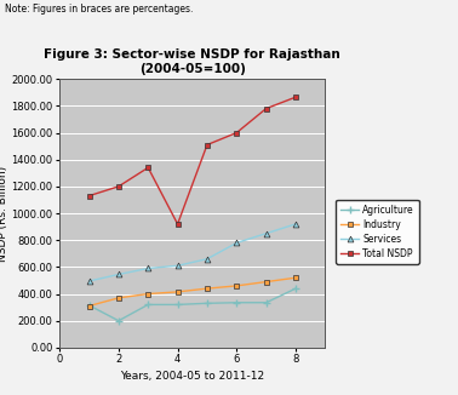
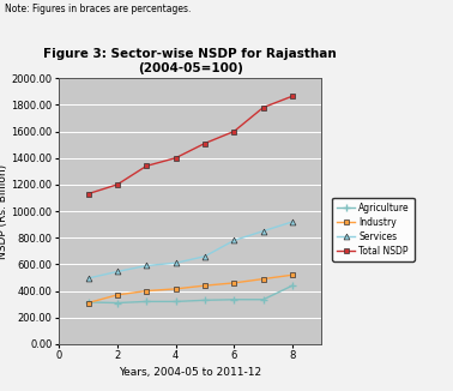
Agriculture/2: 200 -> 310
Total NSDP/4: 920 -> 1400
